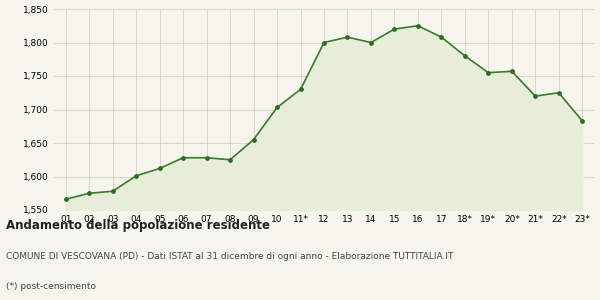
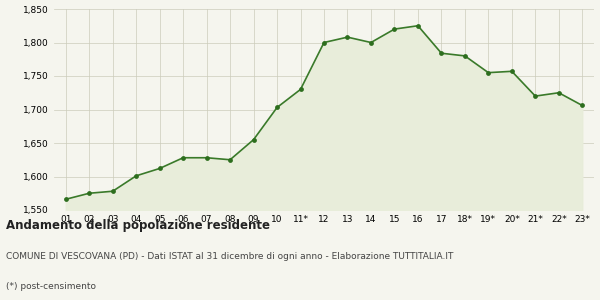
17: 1,808 -> 1,784
23*: 1,683 -> 1,706
